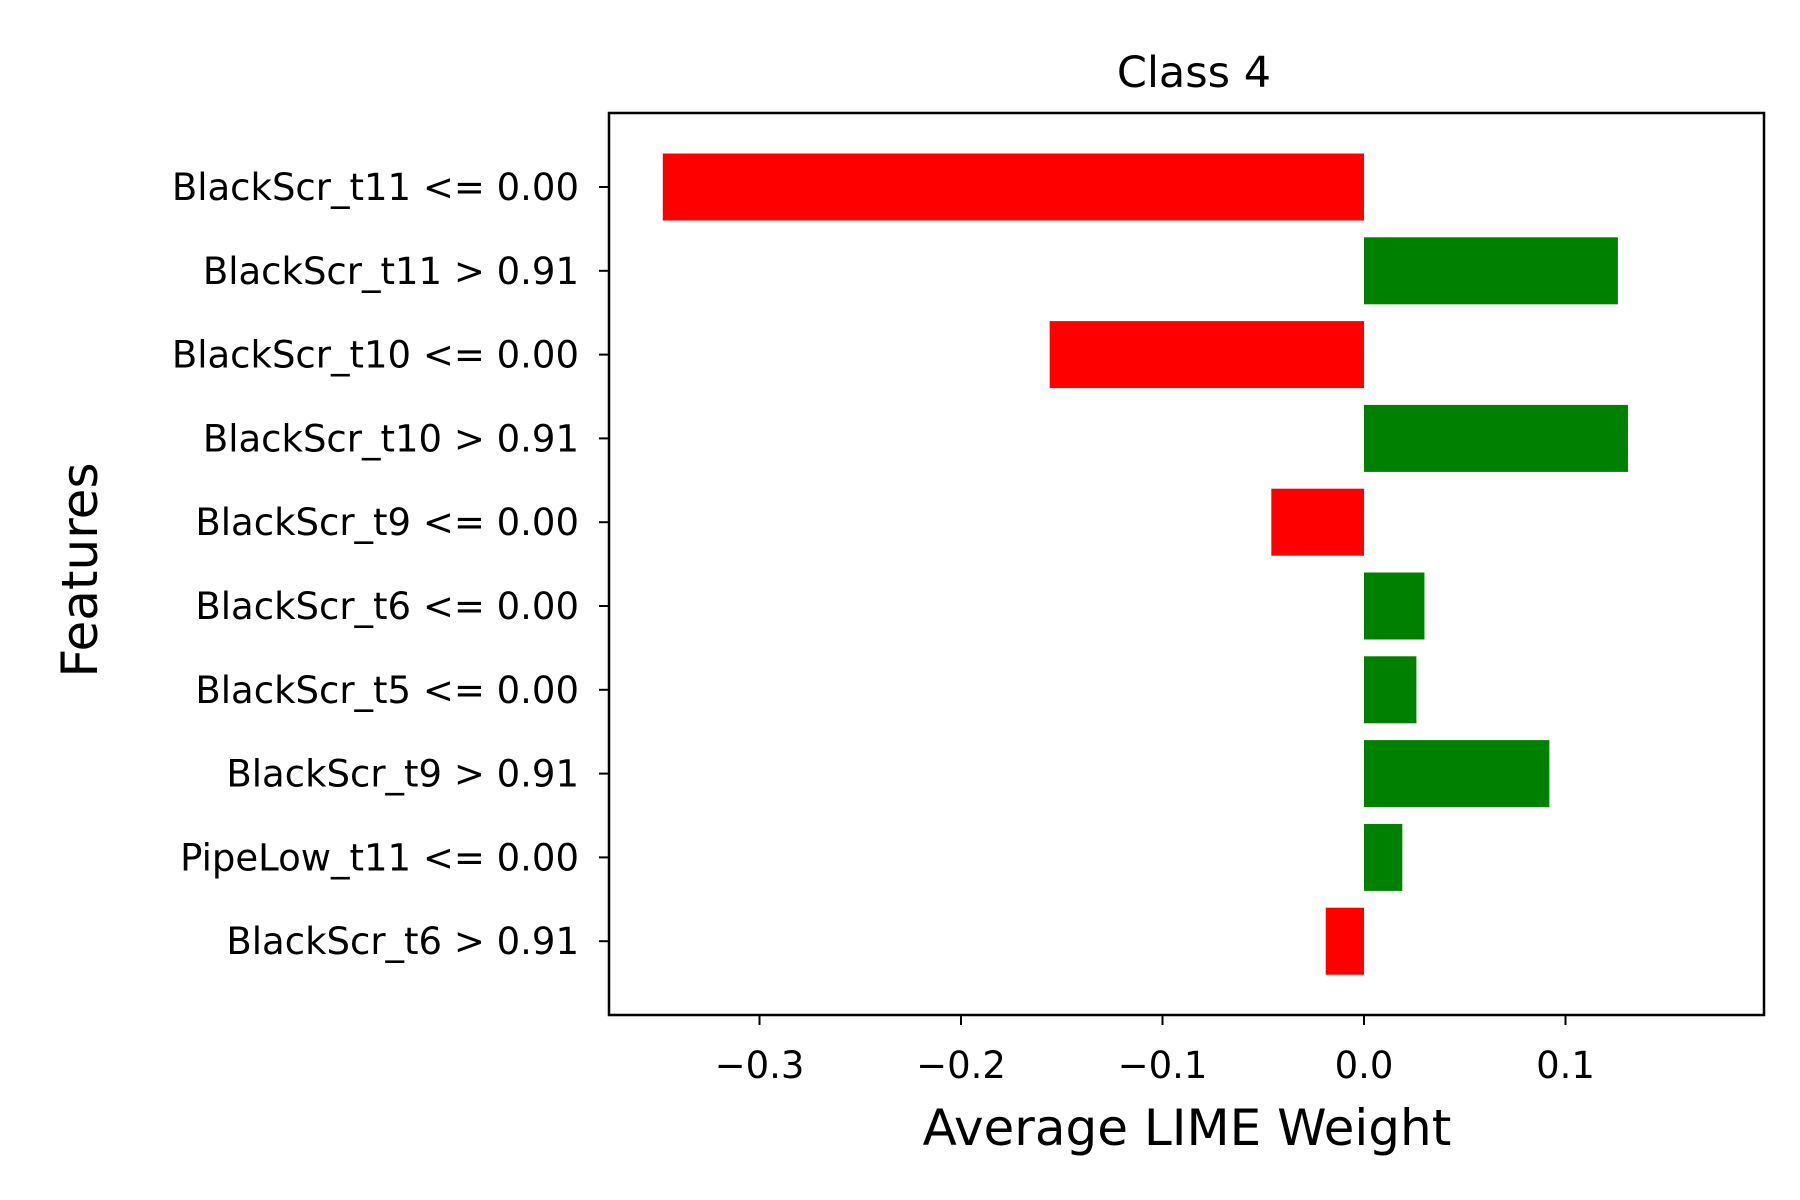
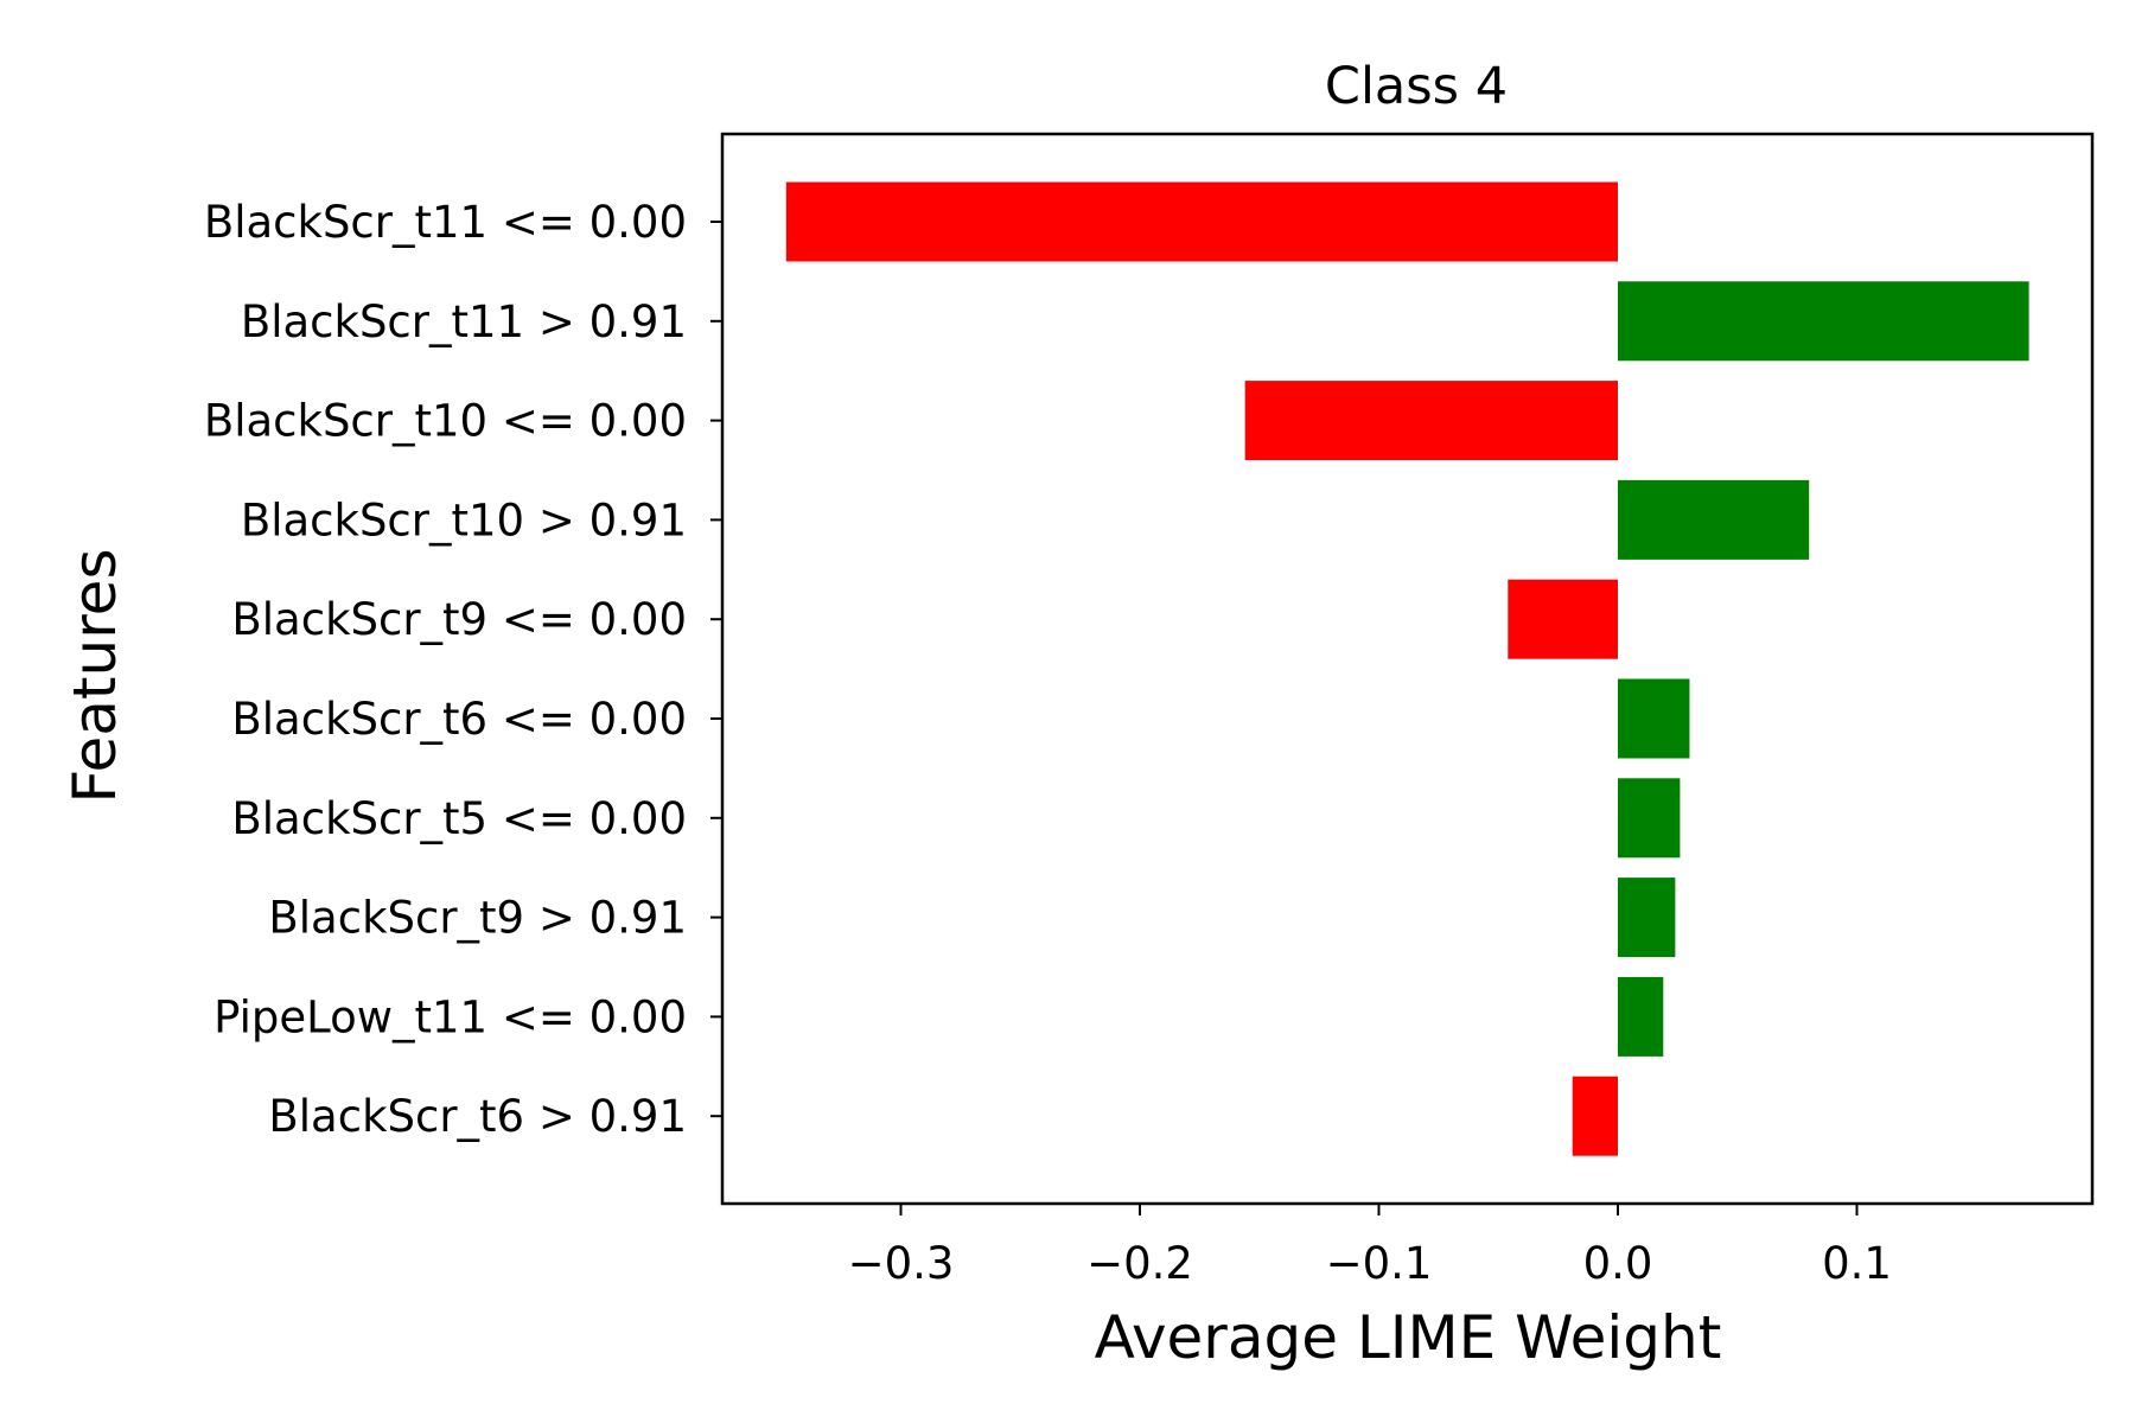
BlackScr_t11 > 0.91: 0.126 -> 0.172
BlackScr_t10 > 0.91: 0.131 -> 0.080
BlackScr_t9 > 0.91: 0.092 -> 0.024
